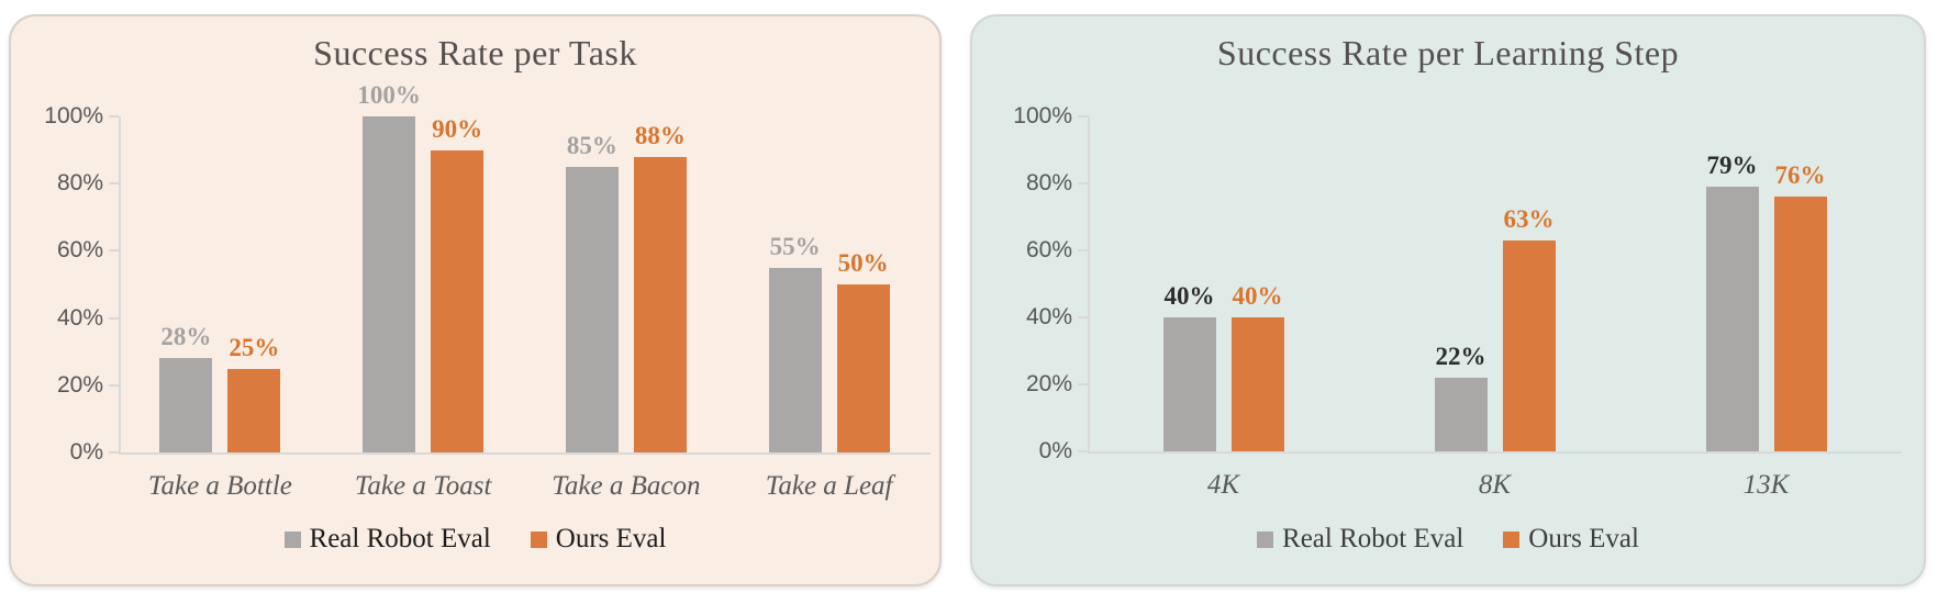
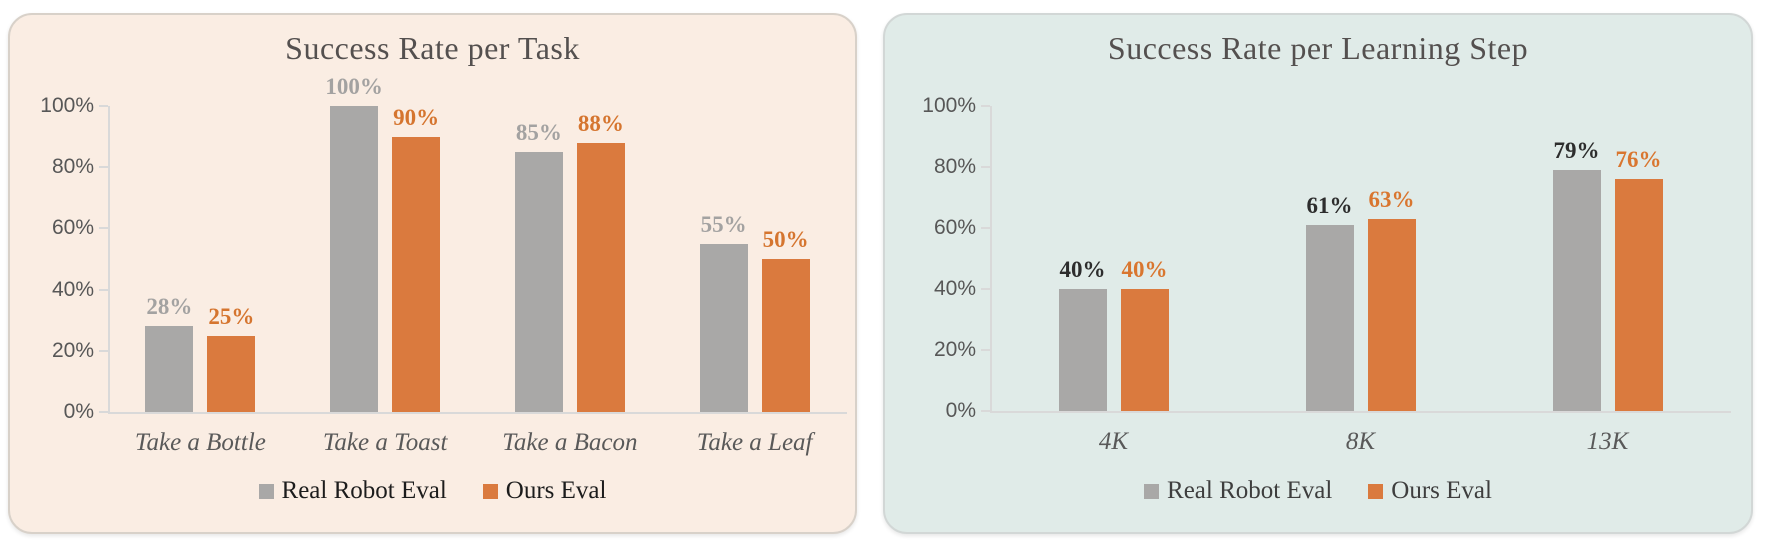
Success Rate per Learning Step/Real Robot Eval/8K: 22% -> 61%
